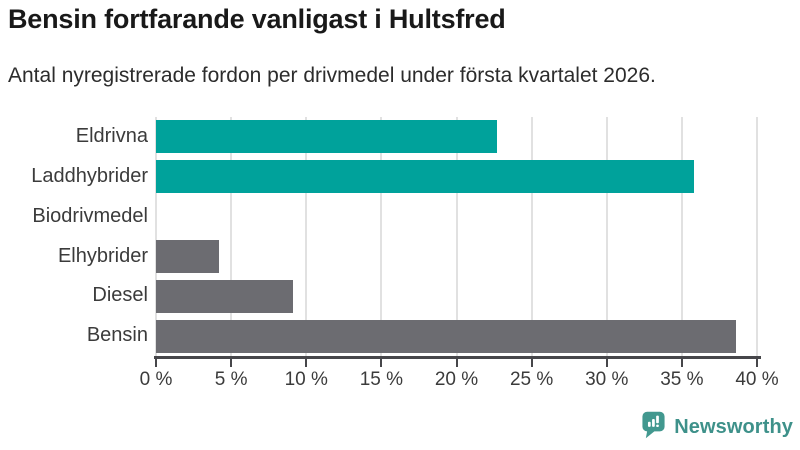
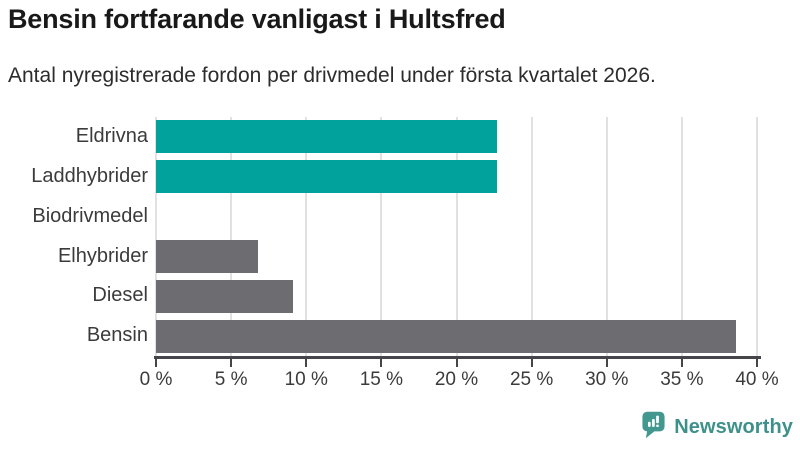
Laddhybrider: 35.8% -> 22.7%
Elhybrider: 4.2% -> 6.8%
